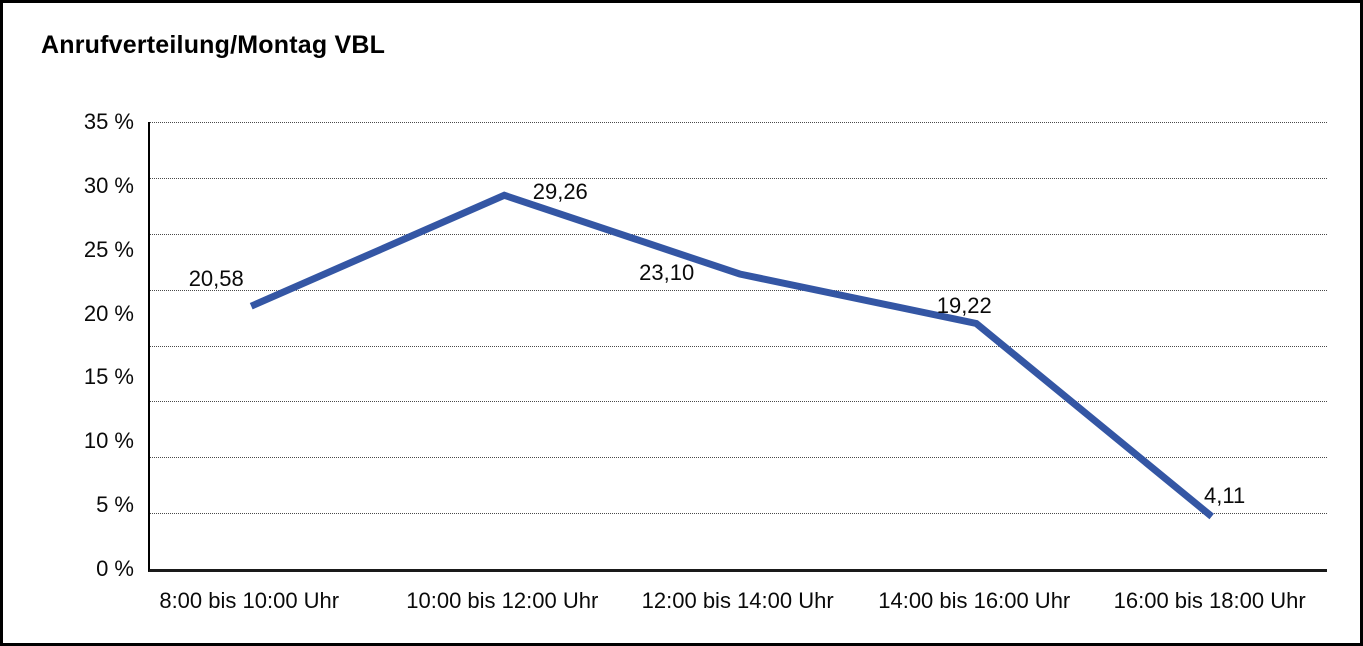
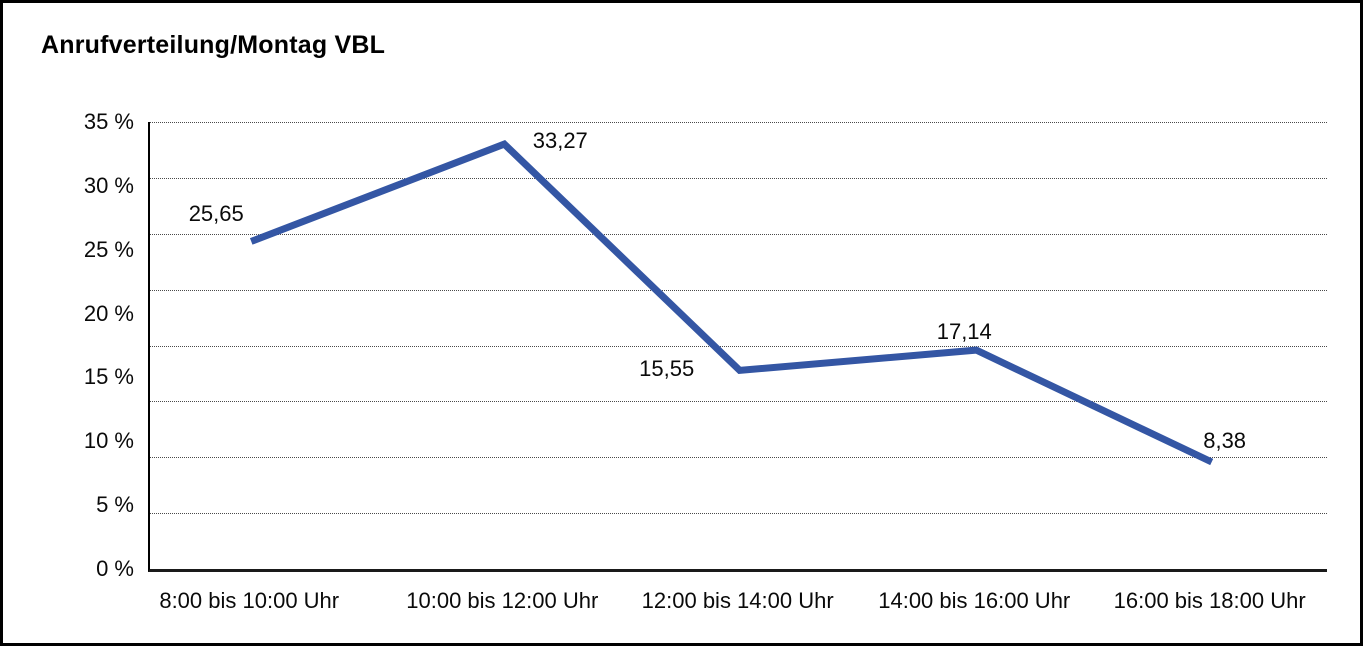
8:00 bis 10:00 Uhr: 20,58 -> 25,65
10:00 bis 12:00 Uhr: 29,26 -> 33,27
12:00 bis 14:00 Uhr: 23,10 -> 15,55
14:00 bis 16:00 Uhr: 19,22 -> 17,14
16:00 bis 18:00 Uhr: 4,11 -> 8,38
